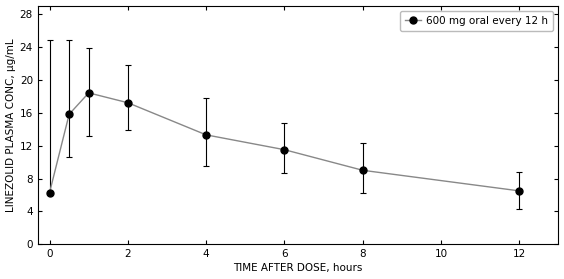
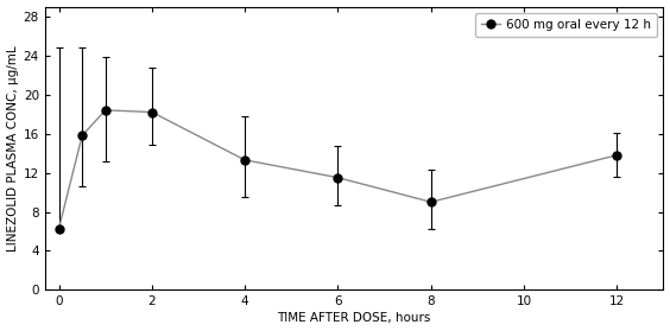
2: 17.2 -> 18.2
12: 6.5 -> 13.8
